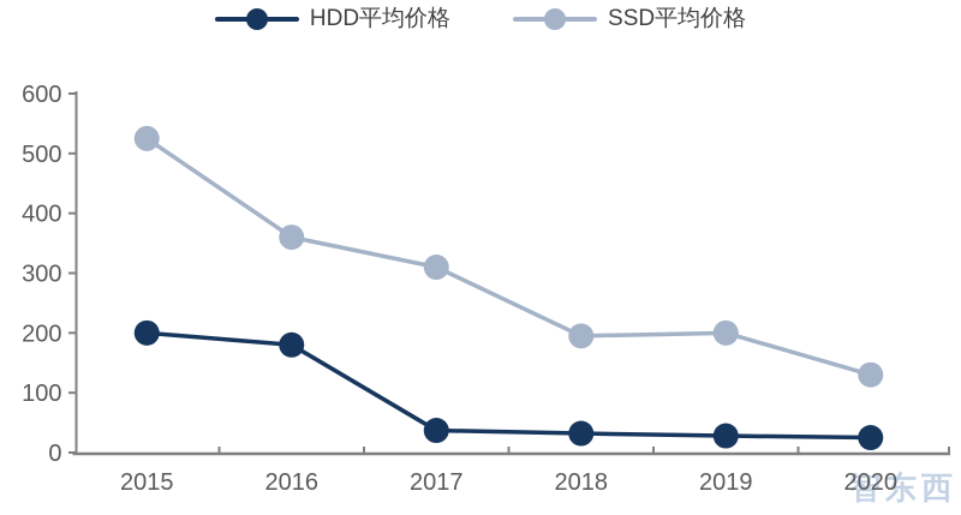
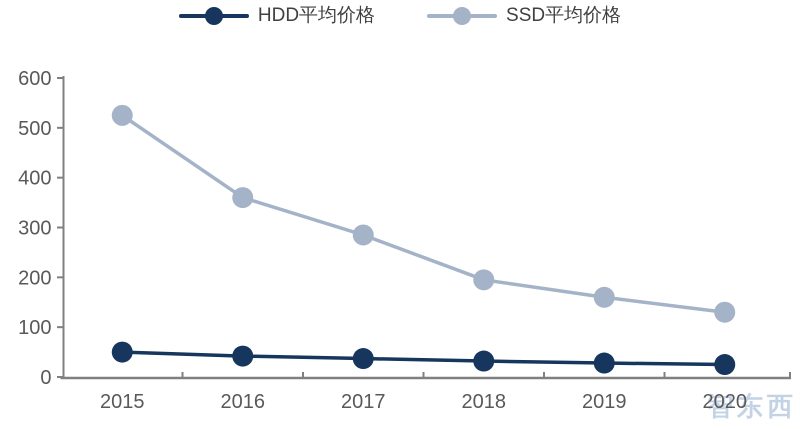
HDD平均价格/2015: 200 -> 50
HDD平均价格/2016: 180 -> 40
SSD平均价格/2017: 310 -> 280
SSD平均价格/2019: 200 -> 160
